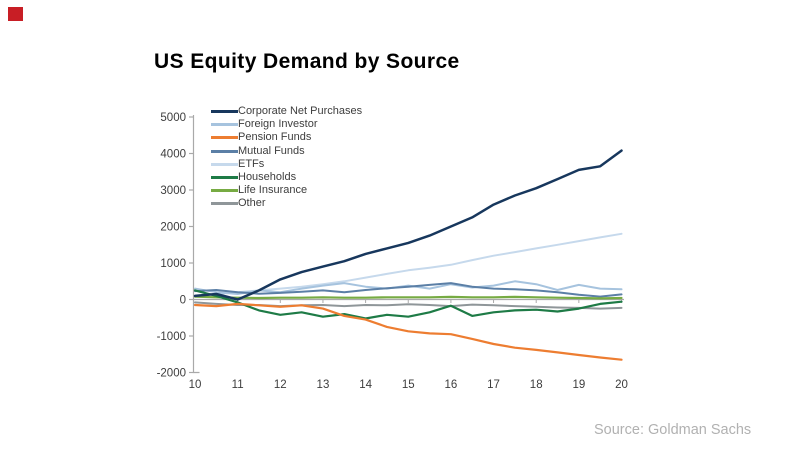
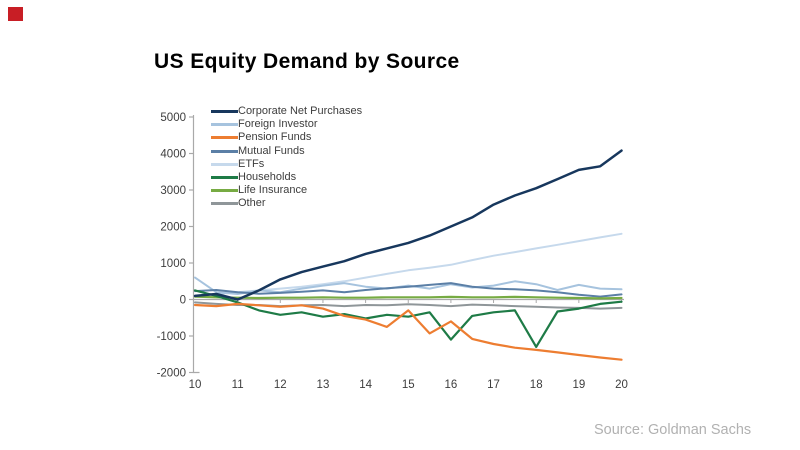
Foreign Investor/10: 300 -> 600
Pension Funds/15: -900 -> -300
Pension Funds/16: -1000 -> -600
Households/16: -200 -> -1100
Households/18: -300 -> -1300
